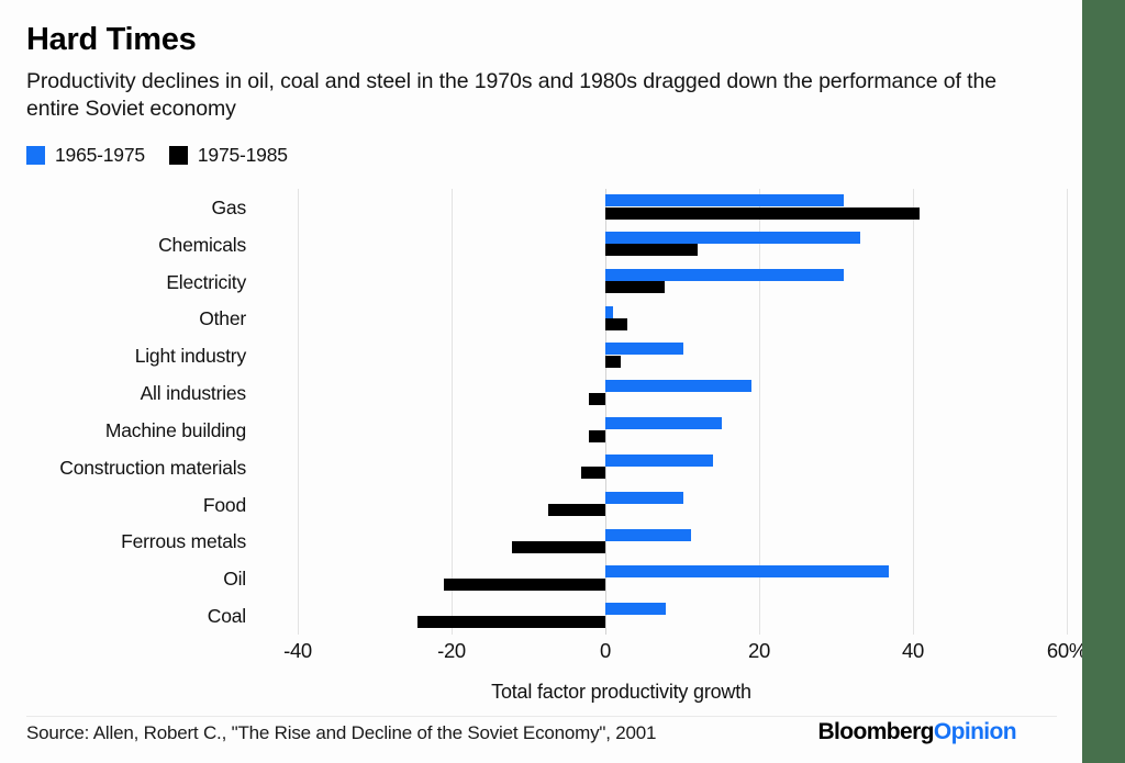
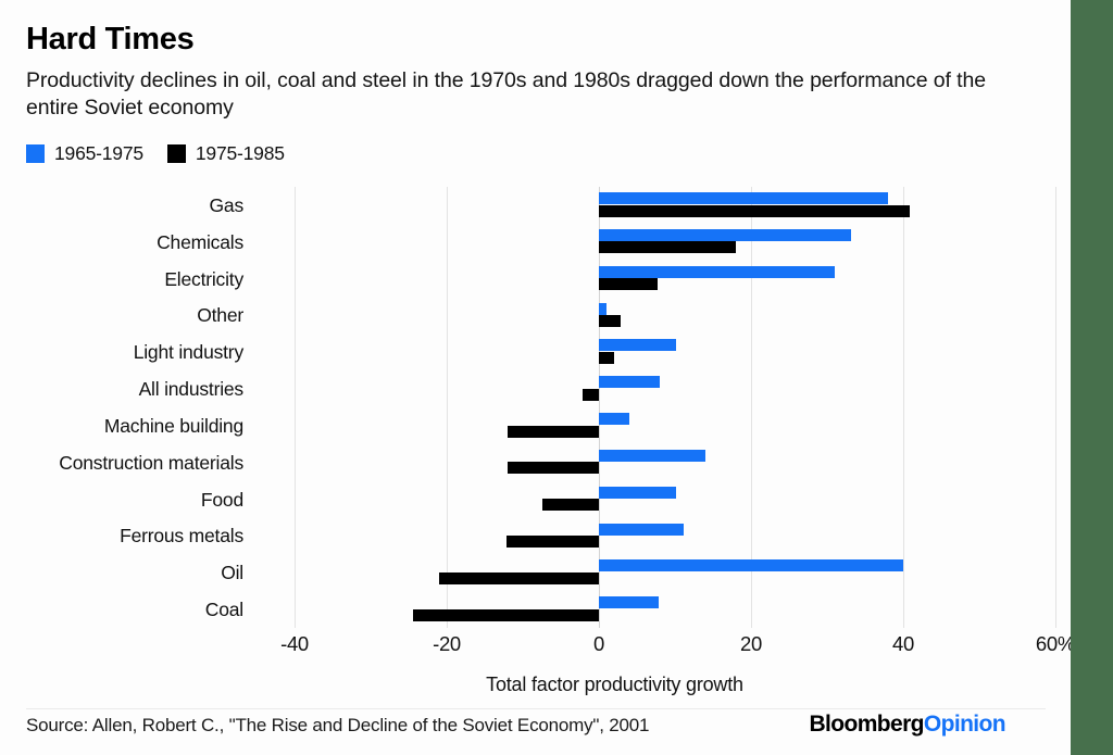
1965-1975/Gas: 31% -> 38%
1975-1985/Chemicals: 12% -> 18%
1965-1975/All industries: 19% -> 8%
1965-1975/Machine building: 15% -> 4%
1975-1985/Machine building: -2% -> -12%
1975-1985/Construction materials: -3% -> -12%
1965-1975/Oil: 37% -> 40%
